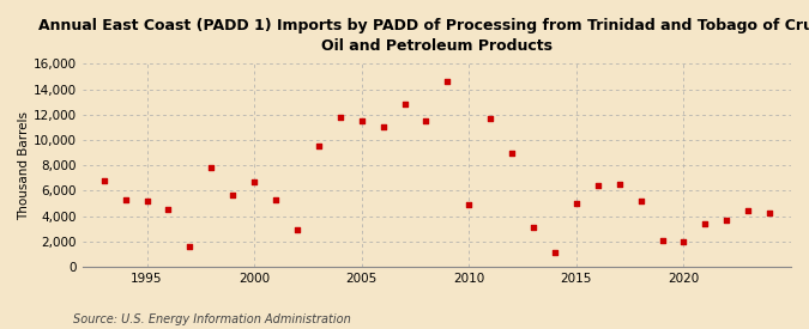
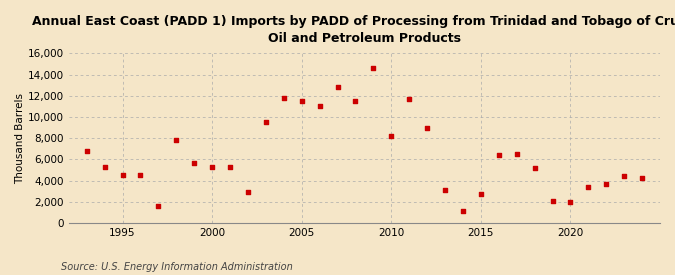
1995: 5,200 -> 4,500
2000: 6,700 -> 5,300
2010: 4,900 -> 8,200
2015: 5,000 -> 2,700
